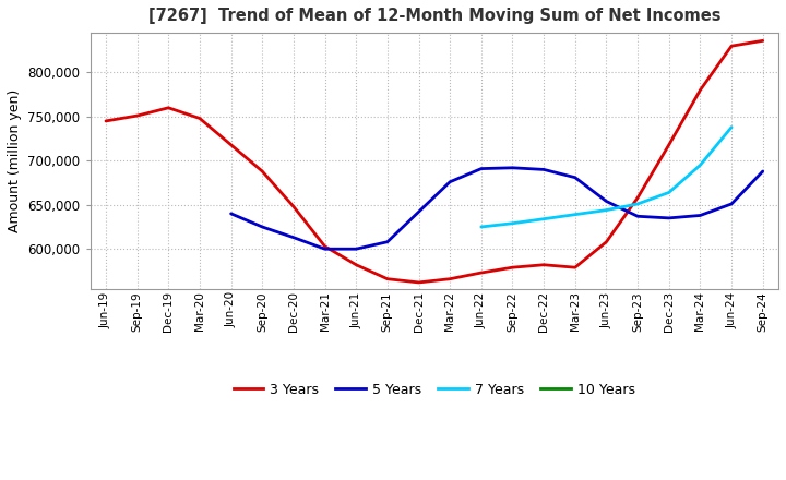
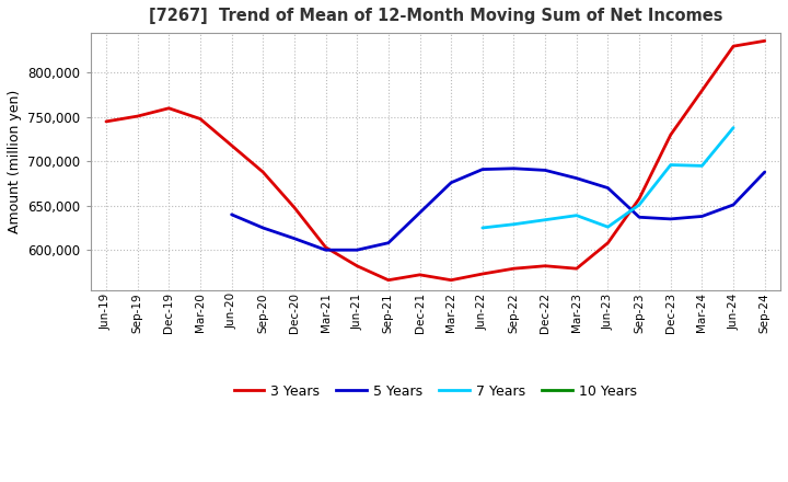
3 Years/Dec-21: 562,000 -> 572,000
5 Years/Jun-23: 654,000 -> 670,000
7 Years/Jun-23: 644,000 -> 626,000
3 Years/Dec-23: 718,000 -> 730,000
7 Years/Dec-23: 664,000 -> 696,000
